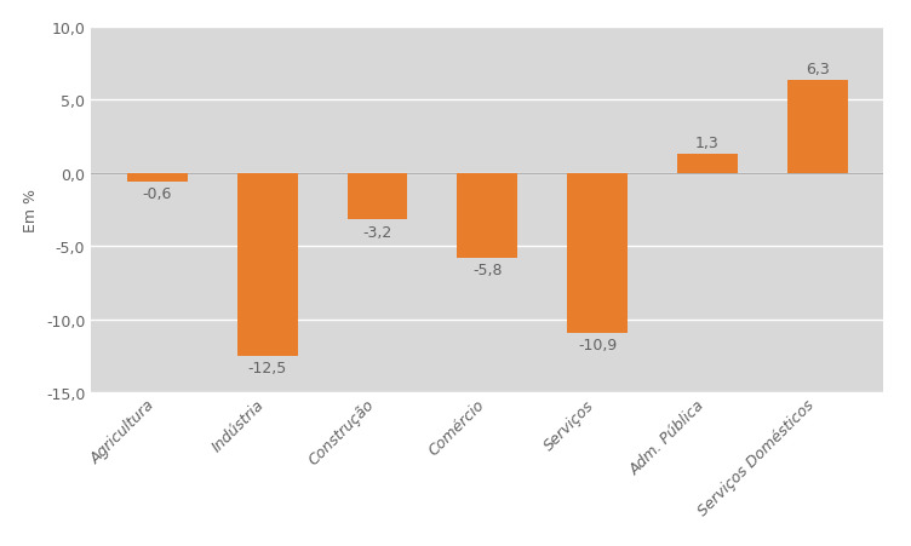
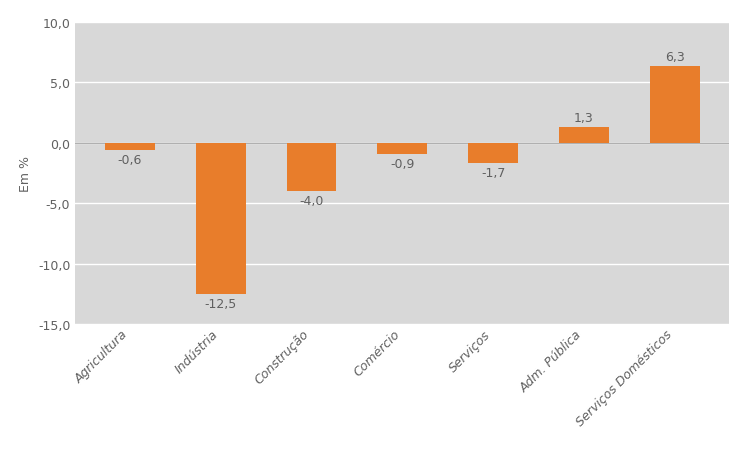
Construção: -3,2 -> -4,0
Comércio: -5,8 -> -0,9
Serviços: -10,9 -> -1,7
